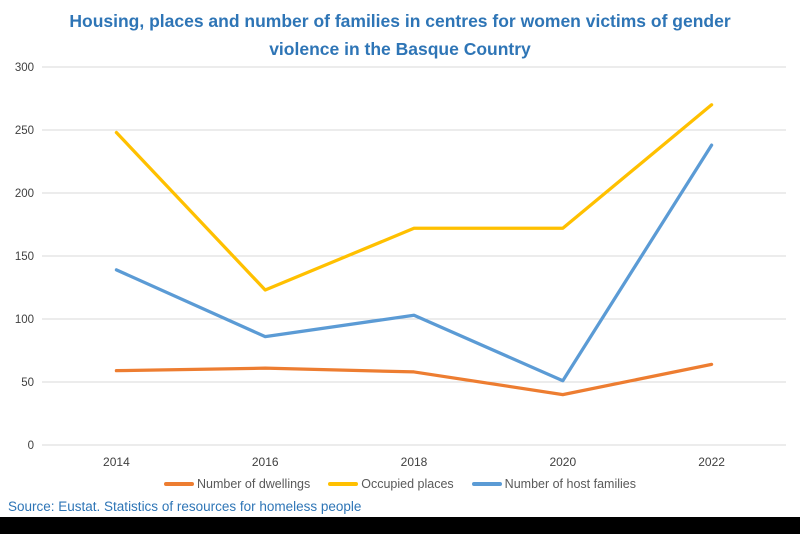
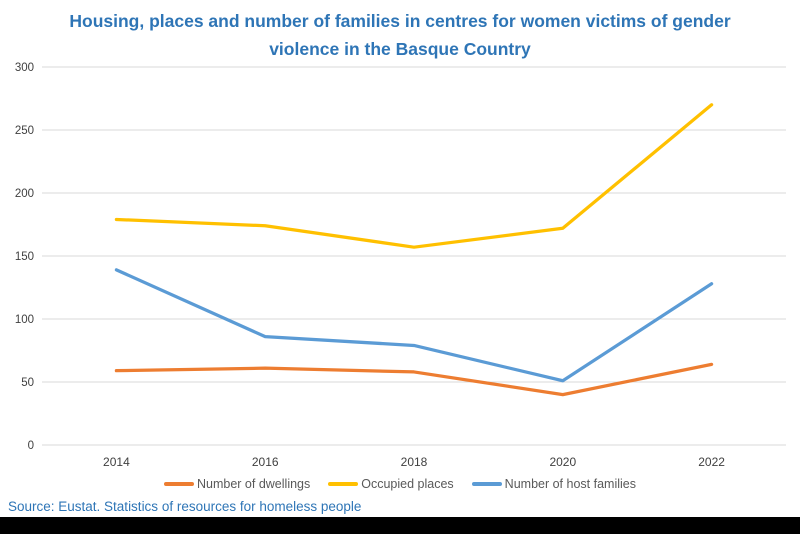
Occupied places/2014: 248 -> 179
Occupied places/2016: 123 -> 174
Occupied places/2018: 172 -> 157
Number of host families/2018: 103 -> 79
Number of host families/2022: 238 -> 128
